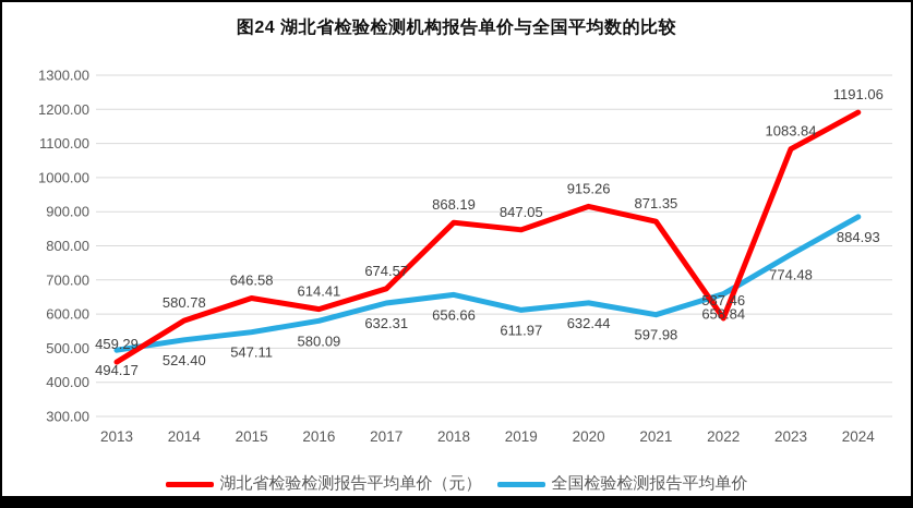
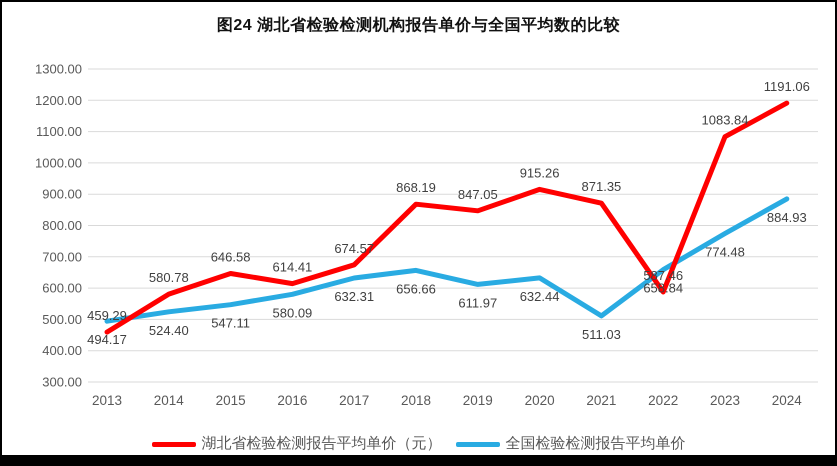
全国检验检测报告平均单价/2021: 597.98 -> 511.03
